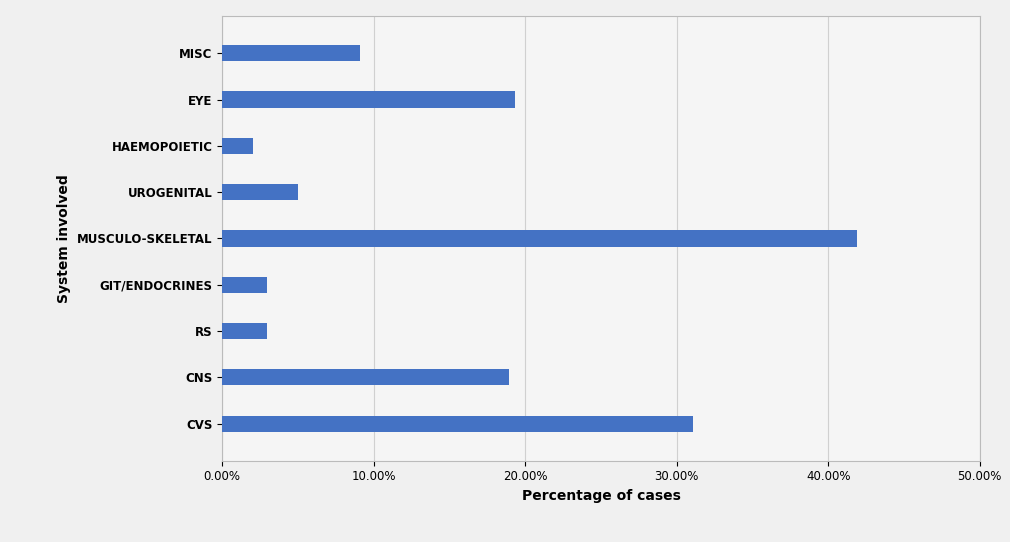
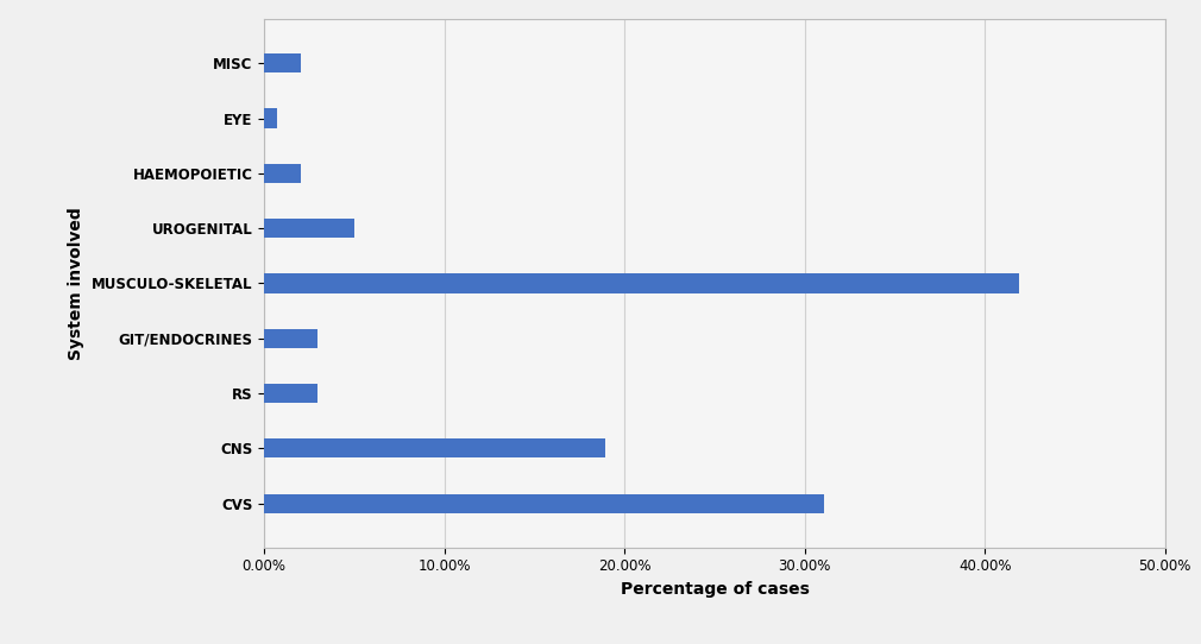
MISC: 9.1% -> 2.0%
EYE: 19.3% -> 0.7%
